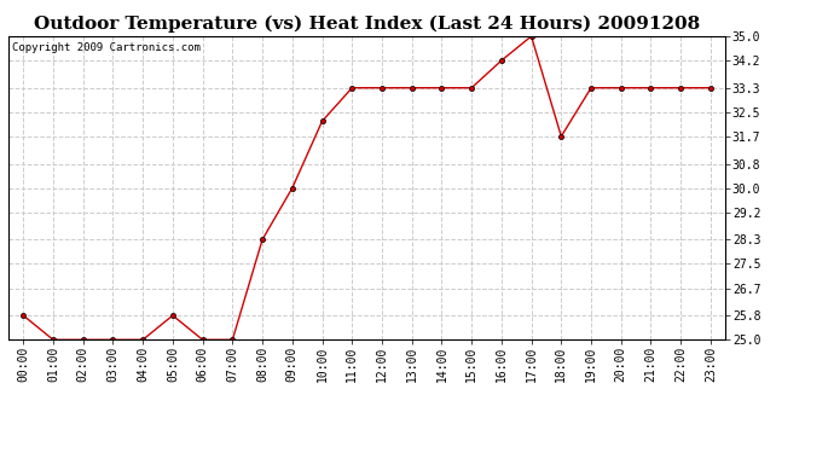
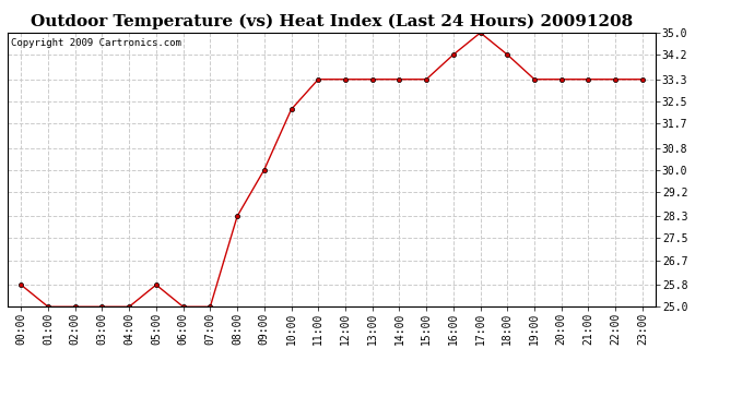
18:00: 31.7 -> 34.2
